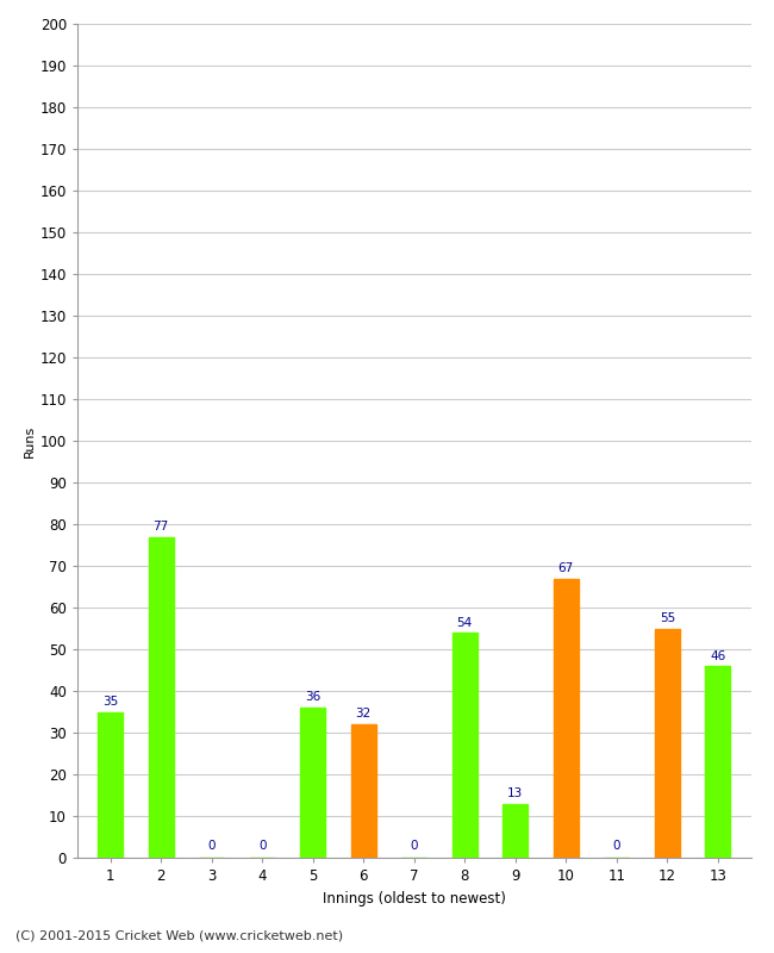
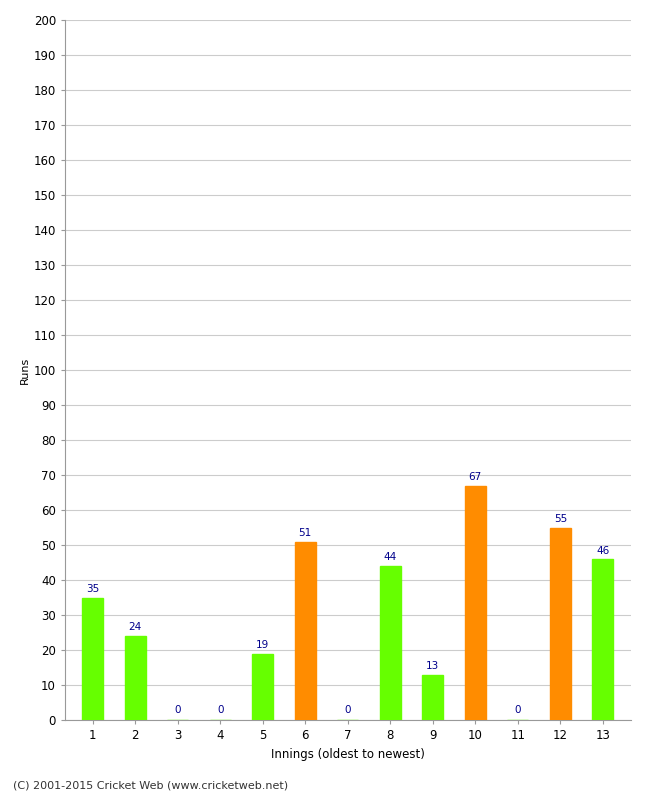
2: 77 -> 24
5: 36 -> 19
6: 32 -> 51
8: 54 -> 44
